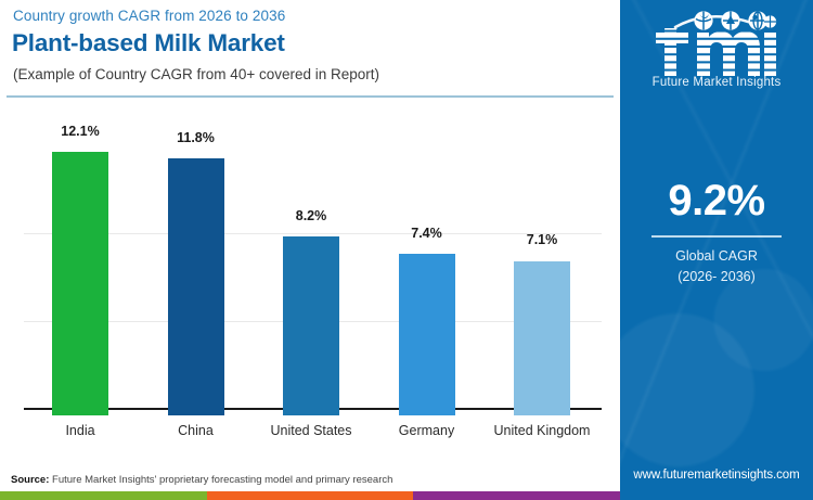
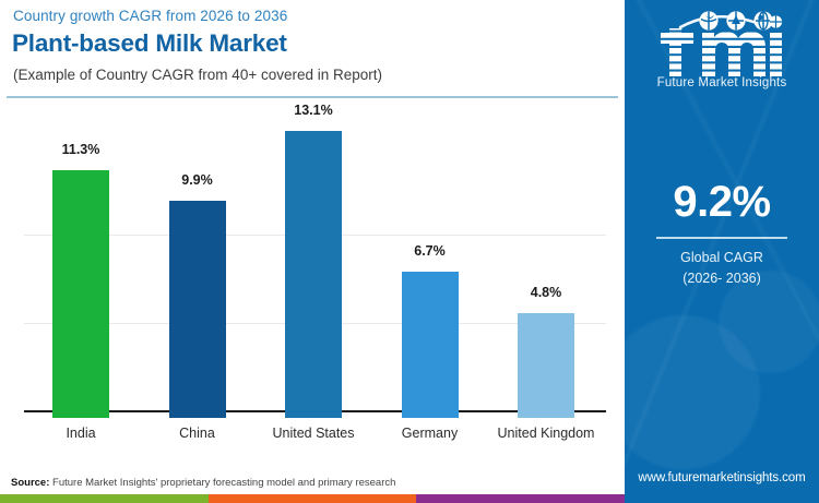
India: 12.1% -> 11.3%
China: 11.8% -> 9.9%
United States: 8.2% -> 13.1%
Germany: 7.4% -> 6.7%
United Kingdom: 7.1% -> 4.8%
